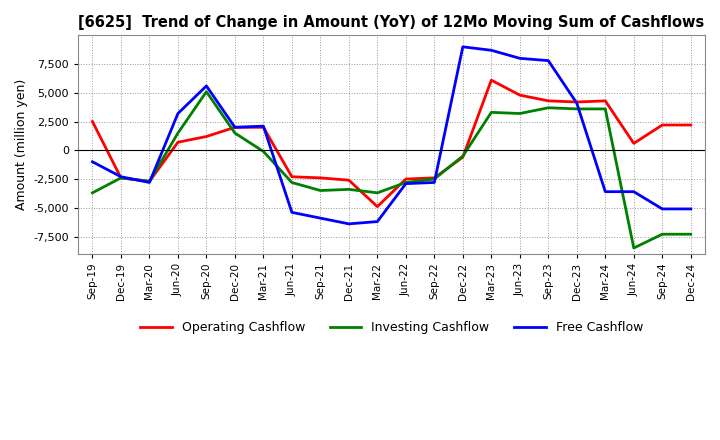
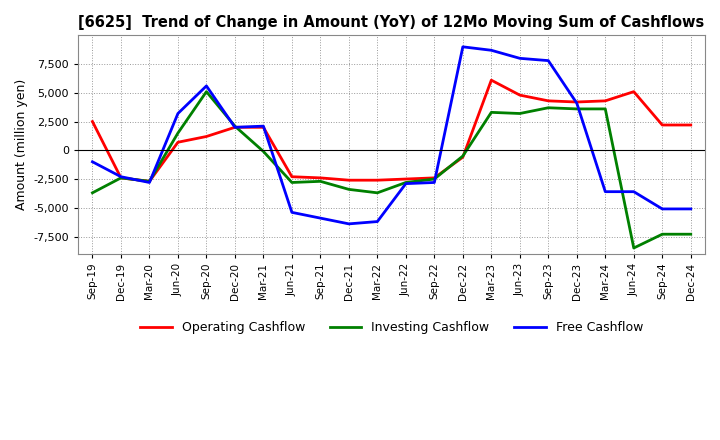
Investing Cashflow/Dec-20: 1,500 -> 2,100
Investing Cashflow/Sep-21: -3,500 -> -2,700
Operating Cashflow/Mar-22: -4,900 -> -2,600
Operating Cashflow/Jun-24: 600 -> 5,100
